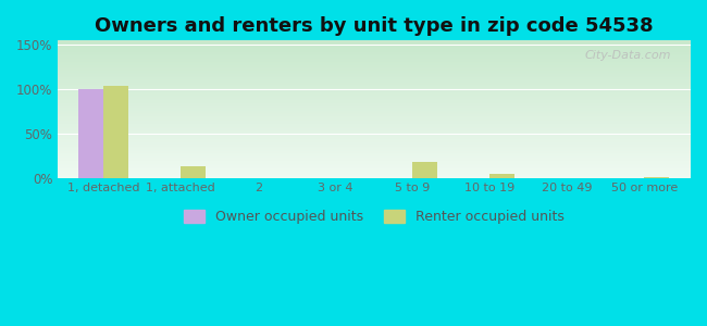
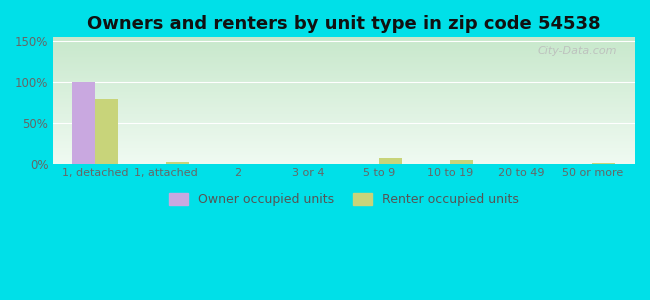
Renter occupied units/1, detached: 104% -> 80%
Renter occupied units/1, attached: 14% -> 3%
Renter occupied units/5 to 9: 18% -> 8%
